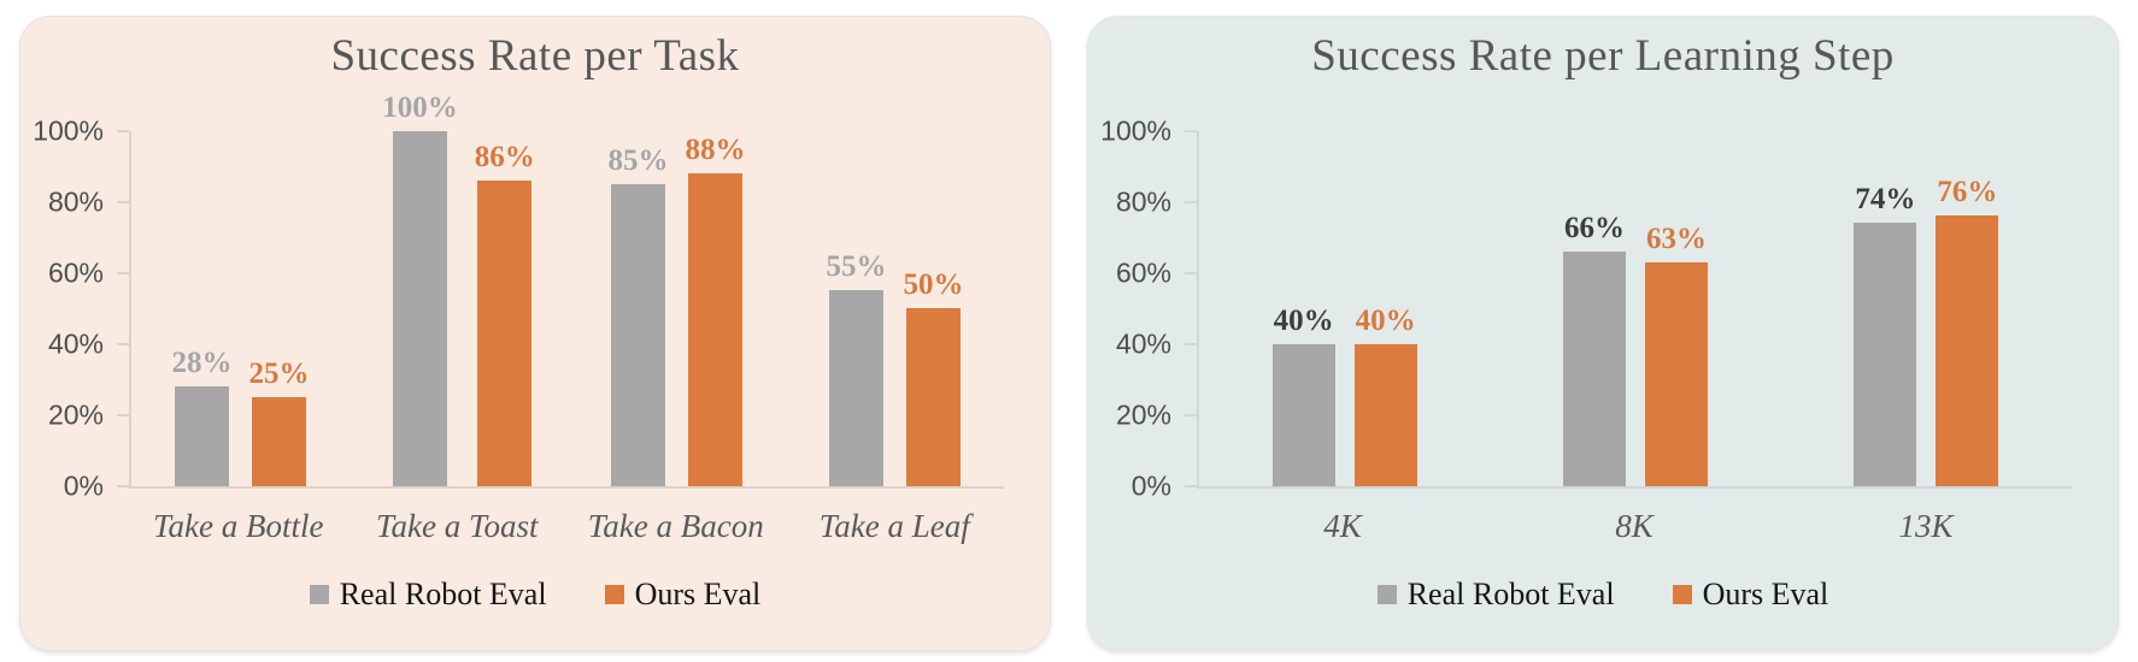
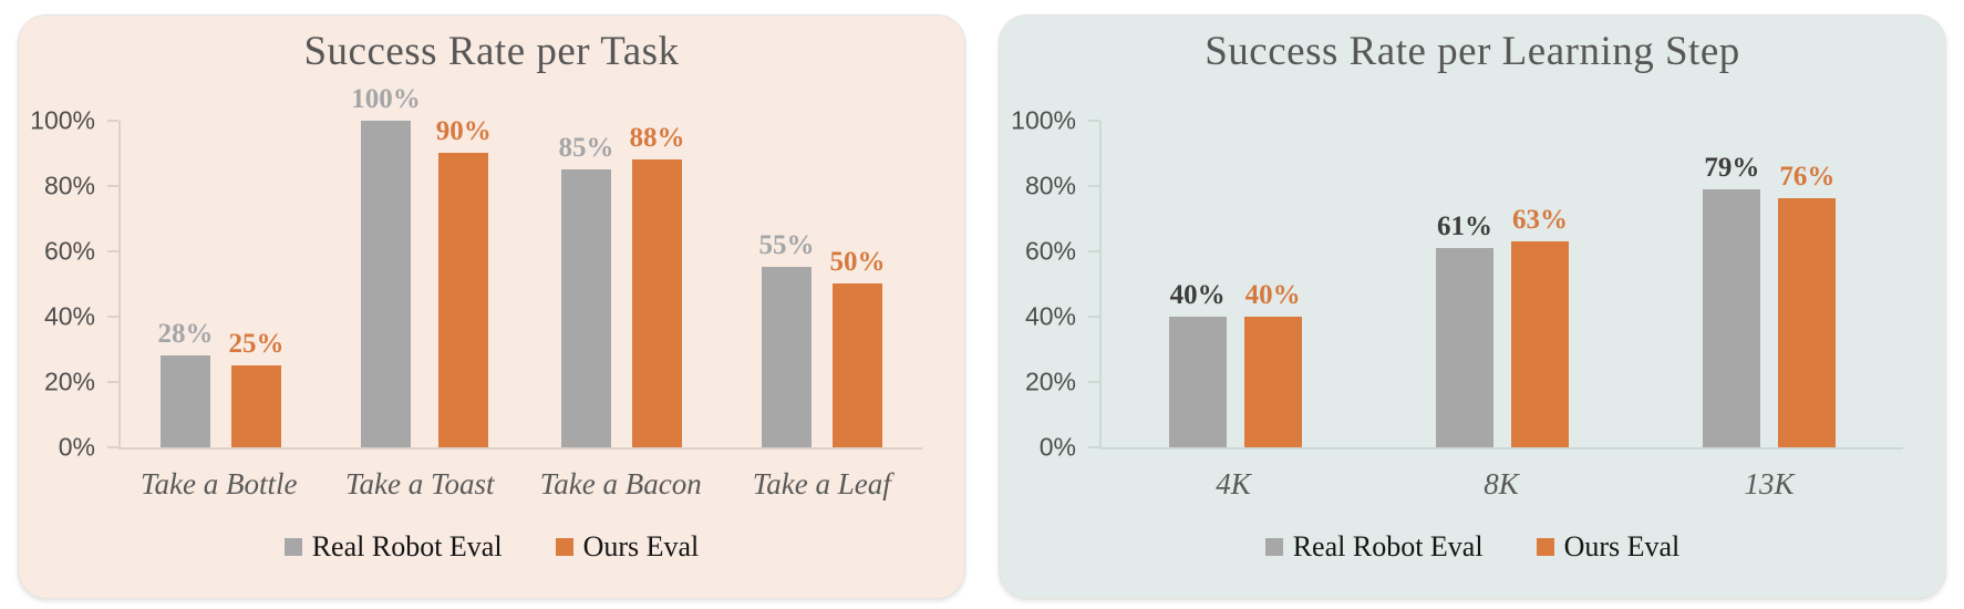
Success Rate per Task/Ours Eval/Take a Toast: 86% -> 90%
Success Rate per Learning Step/Real Robot Eval/8K: 66% -> 61%
Success Rate per Learning Step/Real Robot Eval/13K: 74% -> 79%
